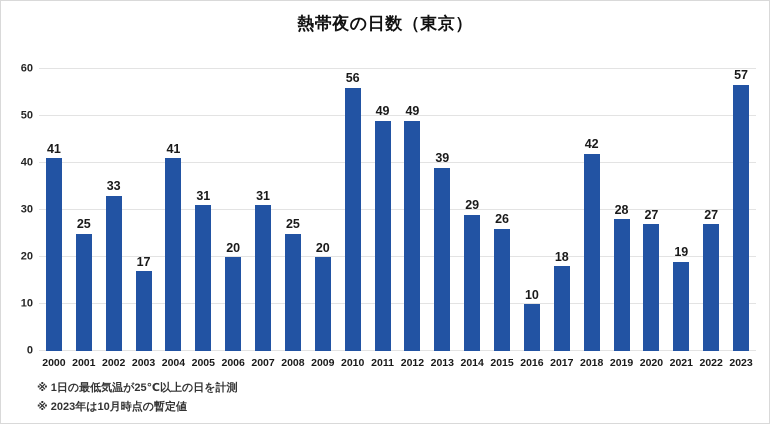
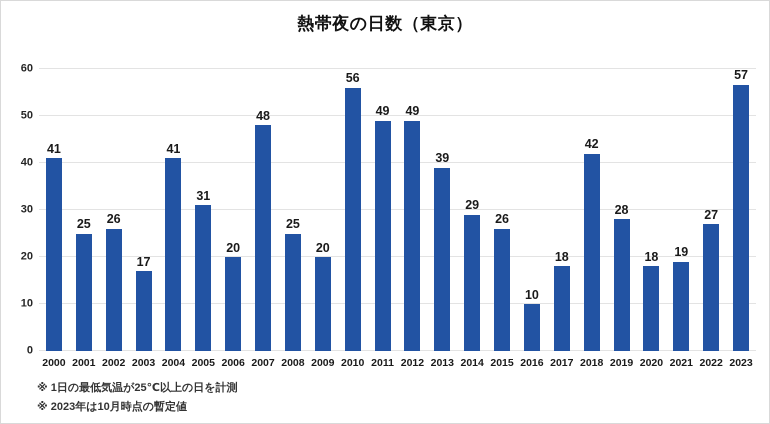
2002: 33 -> 26
2007: 31 -> 48
2020: 27 -> 18
